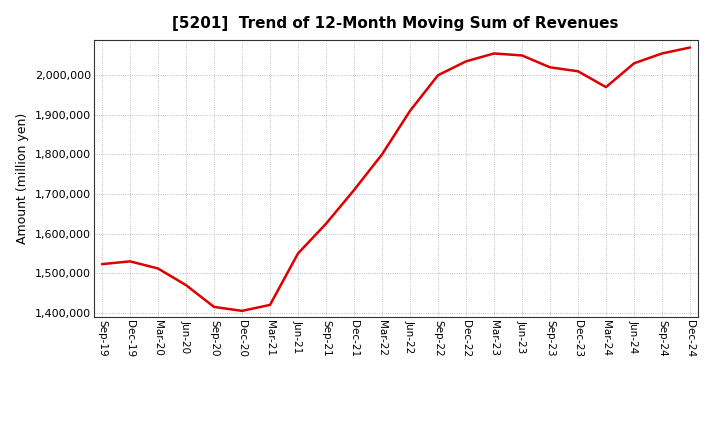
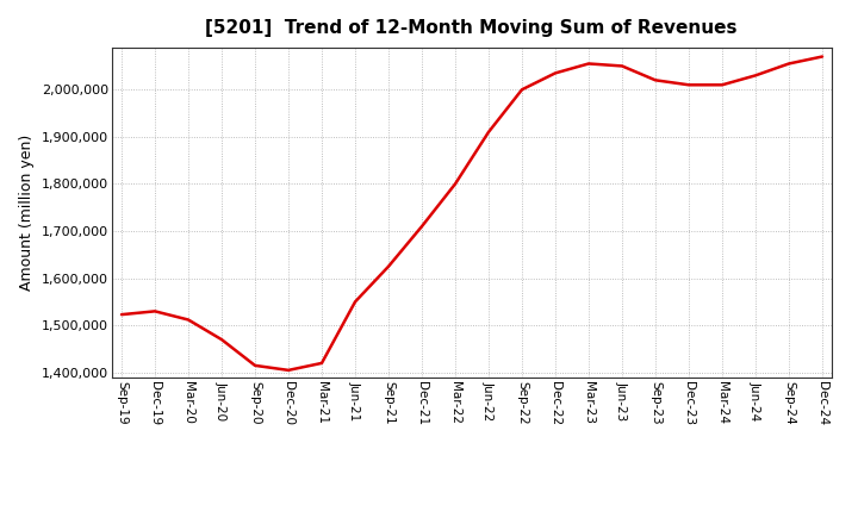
Mar-24: 1,970,000 -> 2,010,000
